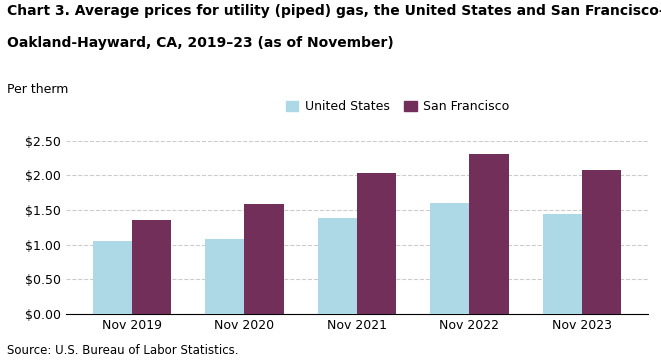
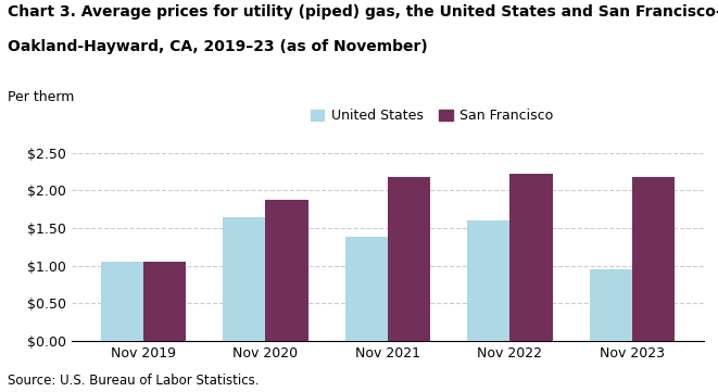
San Francisco/Nov 2019: $1.35 -> $1.06
United States/Nov 2020: $1.09 -> $1.64
San Francisco/Nov 2020: $1.59 -> $1.88
San Francisco/Nov 2021: $2.04 -> $2.18
San Francisco/Nov 2022: $2.31 -> $2.22
United States/Nov 2023: $1.44 -> $0.96
San Francisco/Nov 2023: $2.08 -> $2.18
